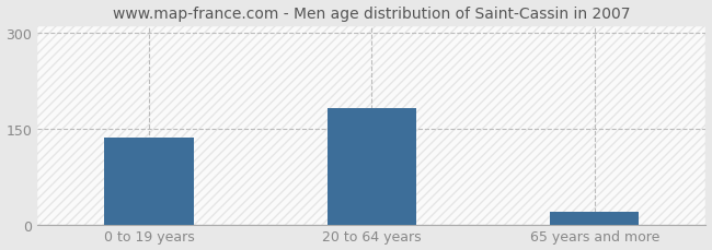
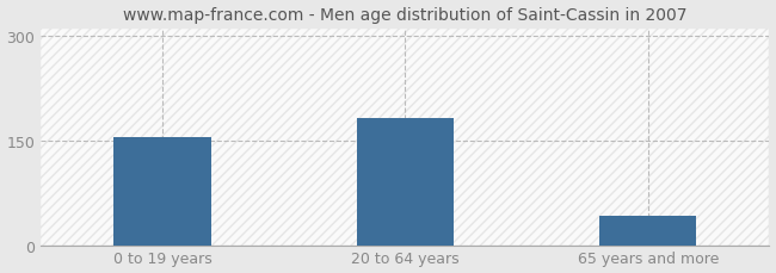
0 to 19 years: 135 -> 154
65 years and more: 20 -> 42
